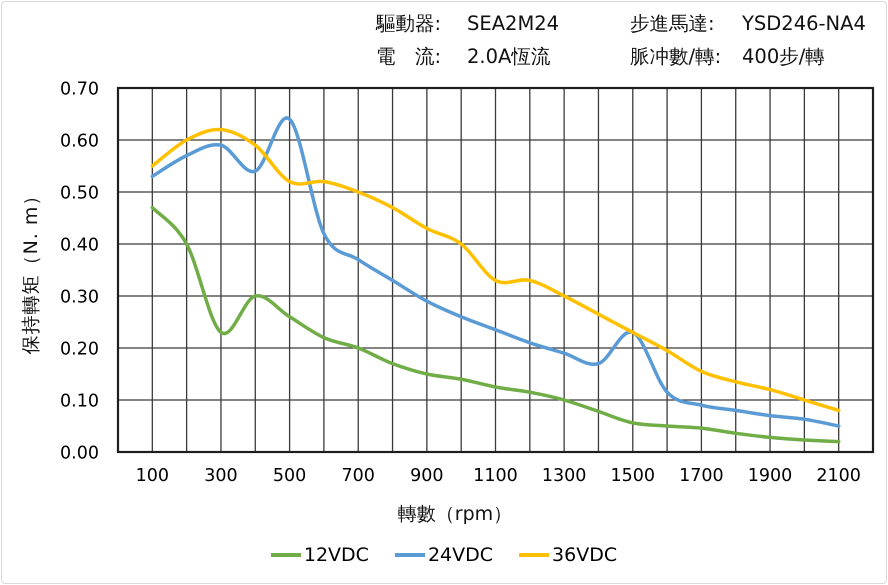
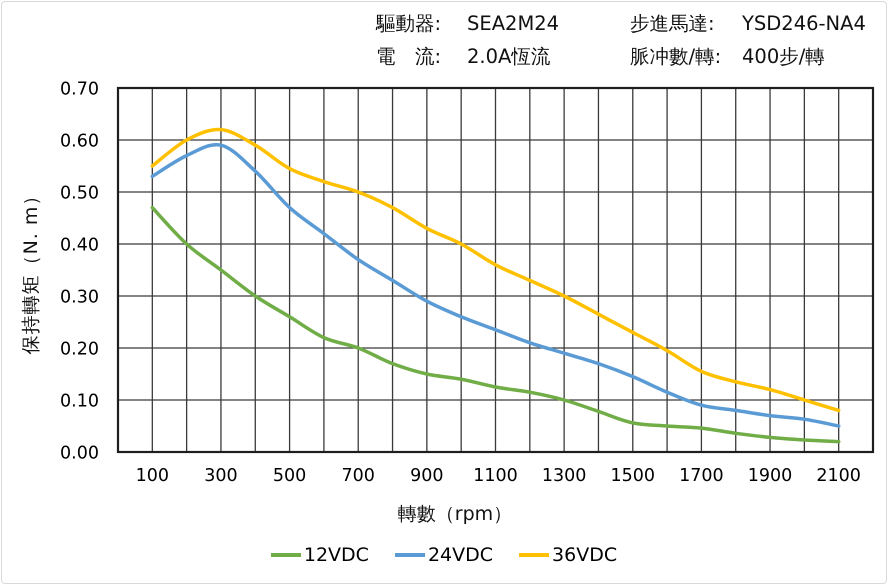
12VDC/300: 0.23 -> 0.35
24VDC/500: 0.64 -> 0.47
36VDC/500: 0.52 -> 0.55
36VDC/1100: 0.33 -> 0.36
24VDC/1500: 0.23 -> 0.14
